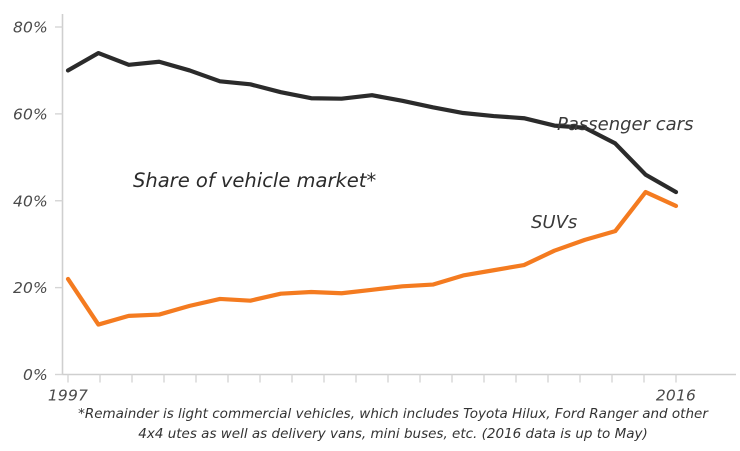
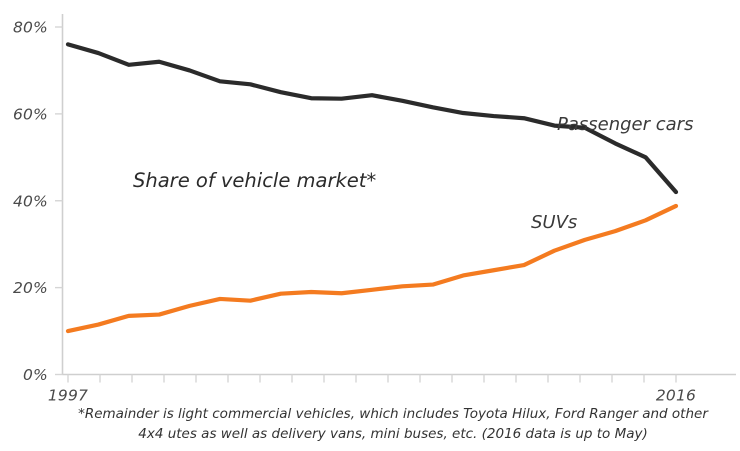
Passenger cars/1997: 70% -> 76%
SUVs/1997: 22% -> 10%
Passenger cars/2016: 46% -> 50%
SUVs/2016: 42% -> 36%
